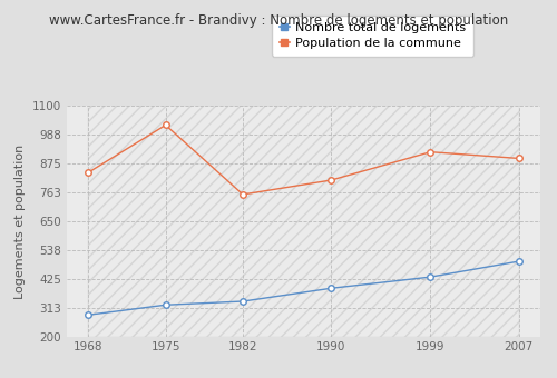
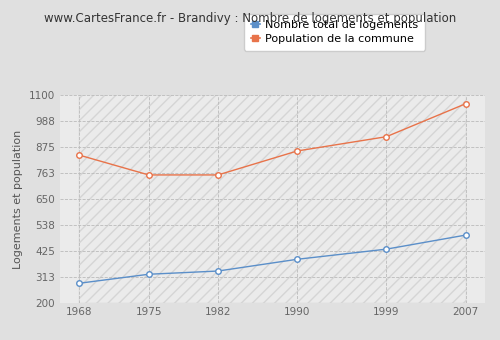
Population de la commune/1975: 1025 -> 754
Population de la commune/1990: 810 -> 858
Population de la commune/2007: 895 -> 1063
